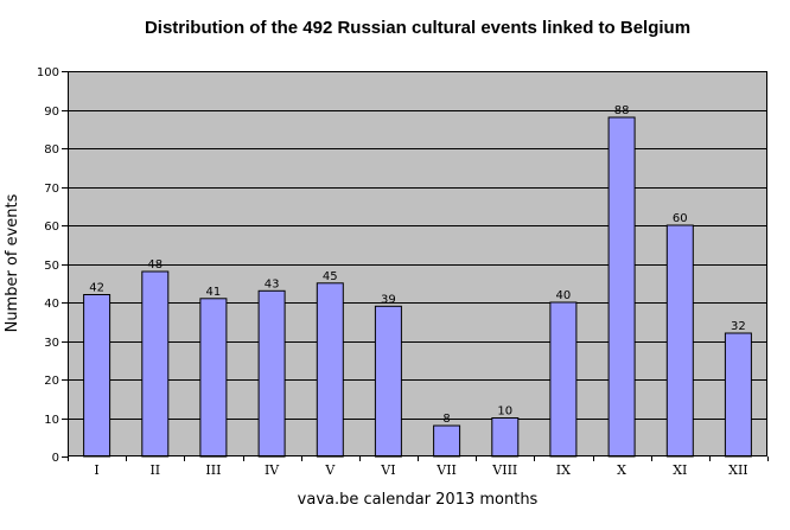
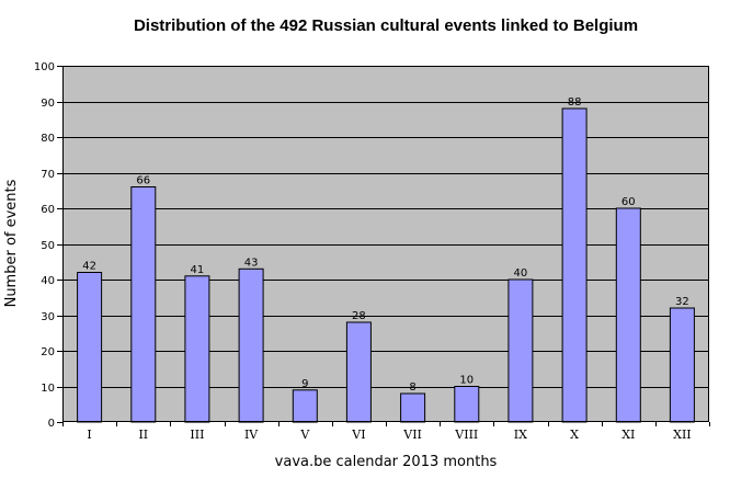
II: 48 -> 66
V: 45 -> 9
VI: 39 -> 28
